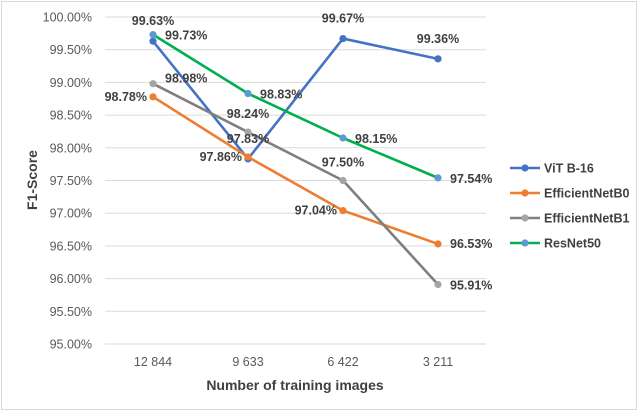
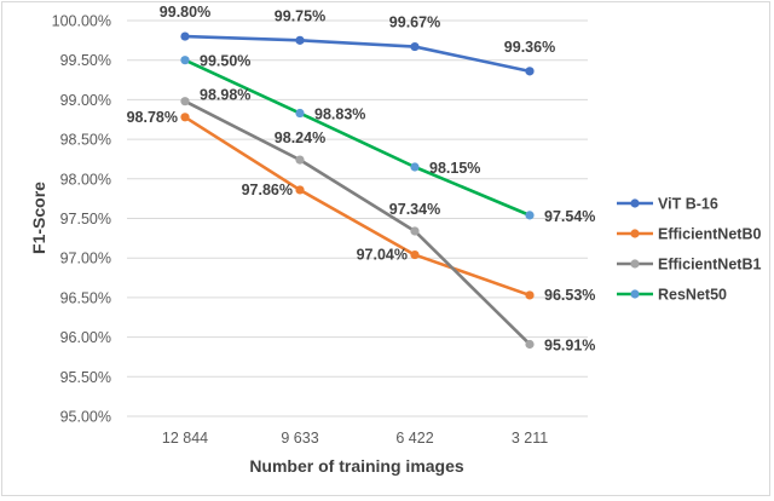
ViT B-16/12 844: 99.63% -> 99.80%
ResNet50/12 844: 99.73% -> 99.50%
ViT B-16/9 633: 97.83% -> 99.75%
EfficientNetB1/6 422: 97.50% -> 97.34%
